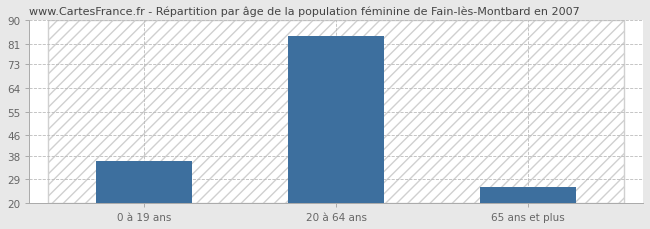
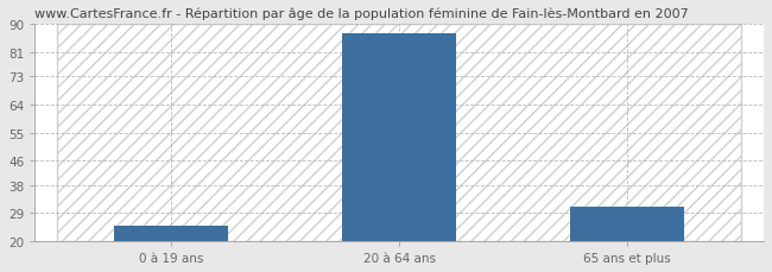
0 à 19 ans: 36 -> 25
20 à 64 ans: 84 -> 87
65 ans et plus: 26 -> 31
